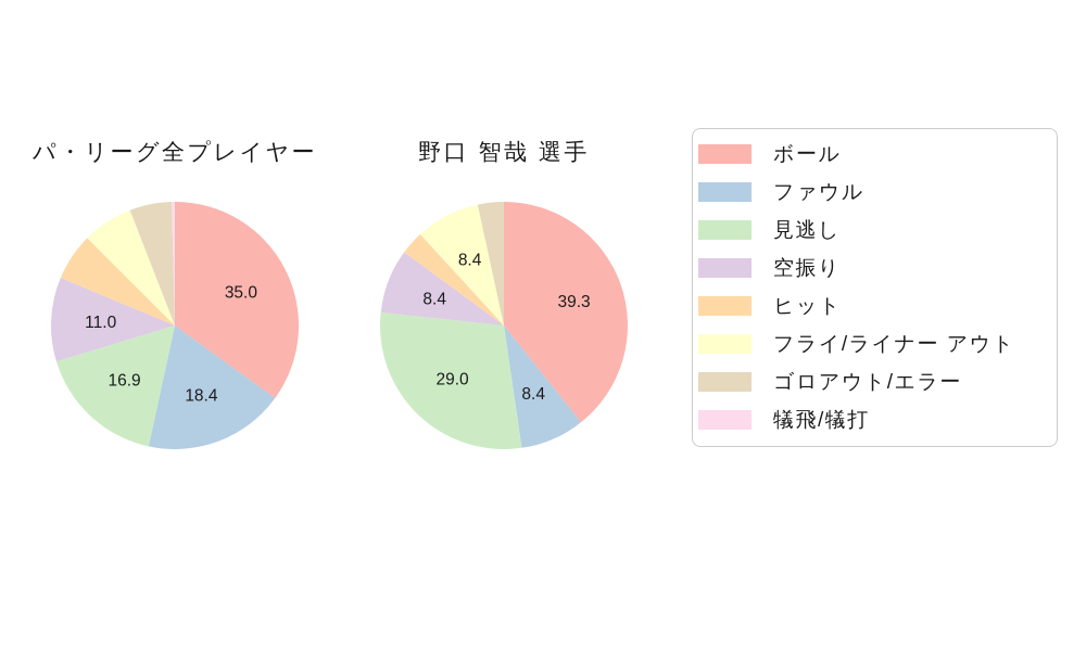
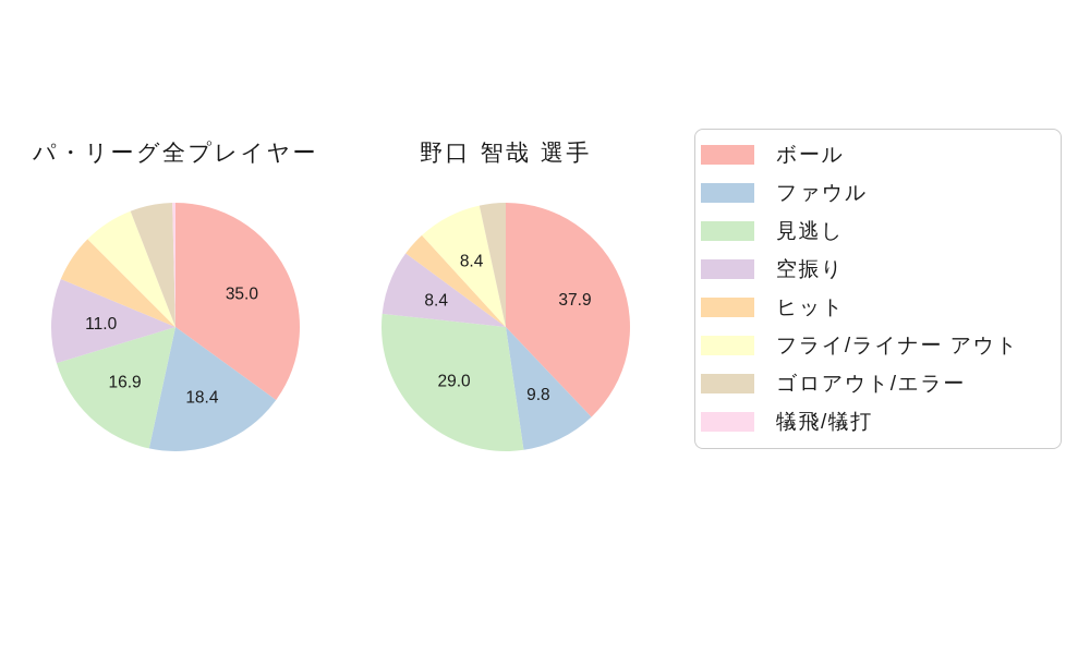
野口 智哉 選手/ボール: 39.3 -> 37.9
野口 智哉 選手/ファウル: 8.4 -> 9.8
